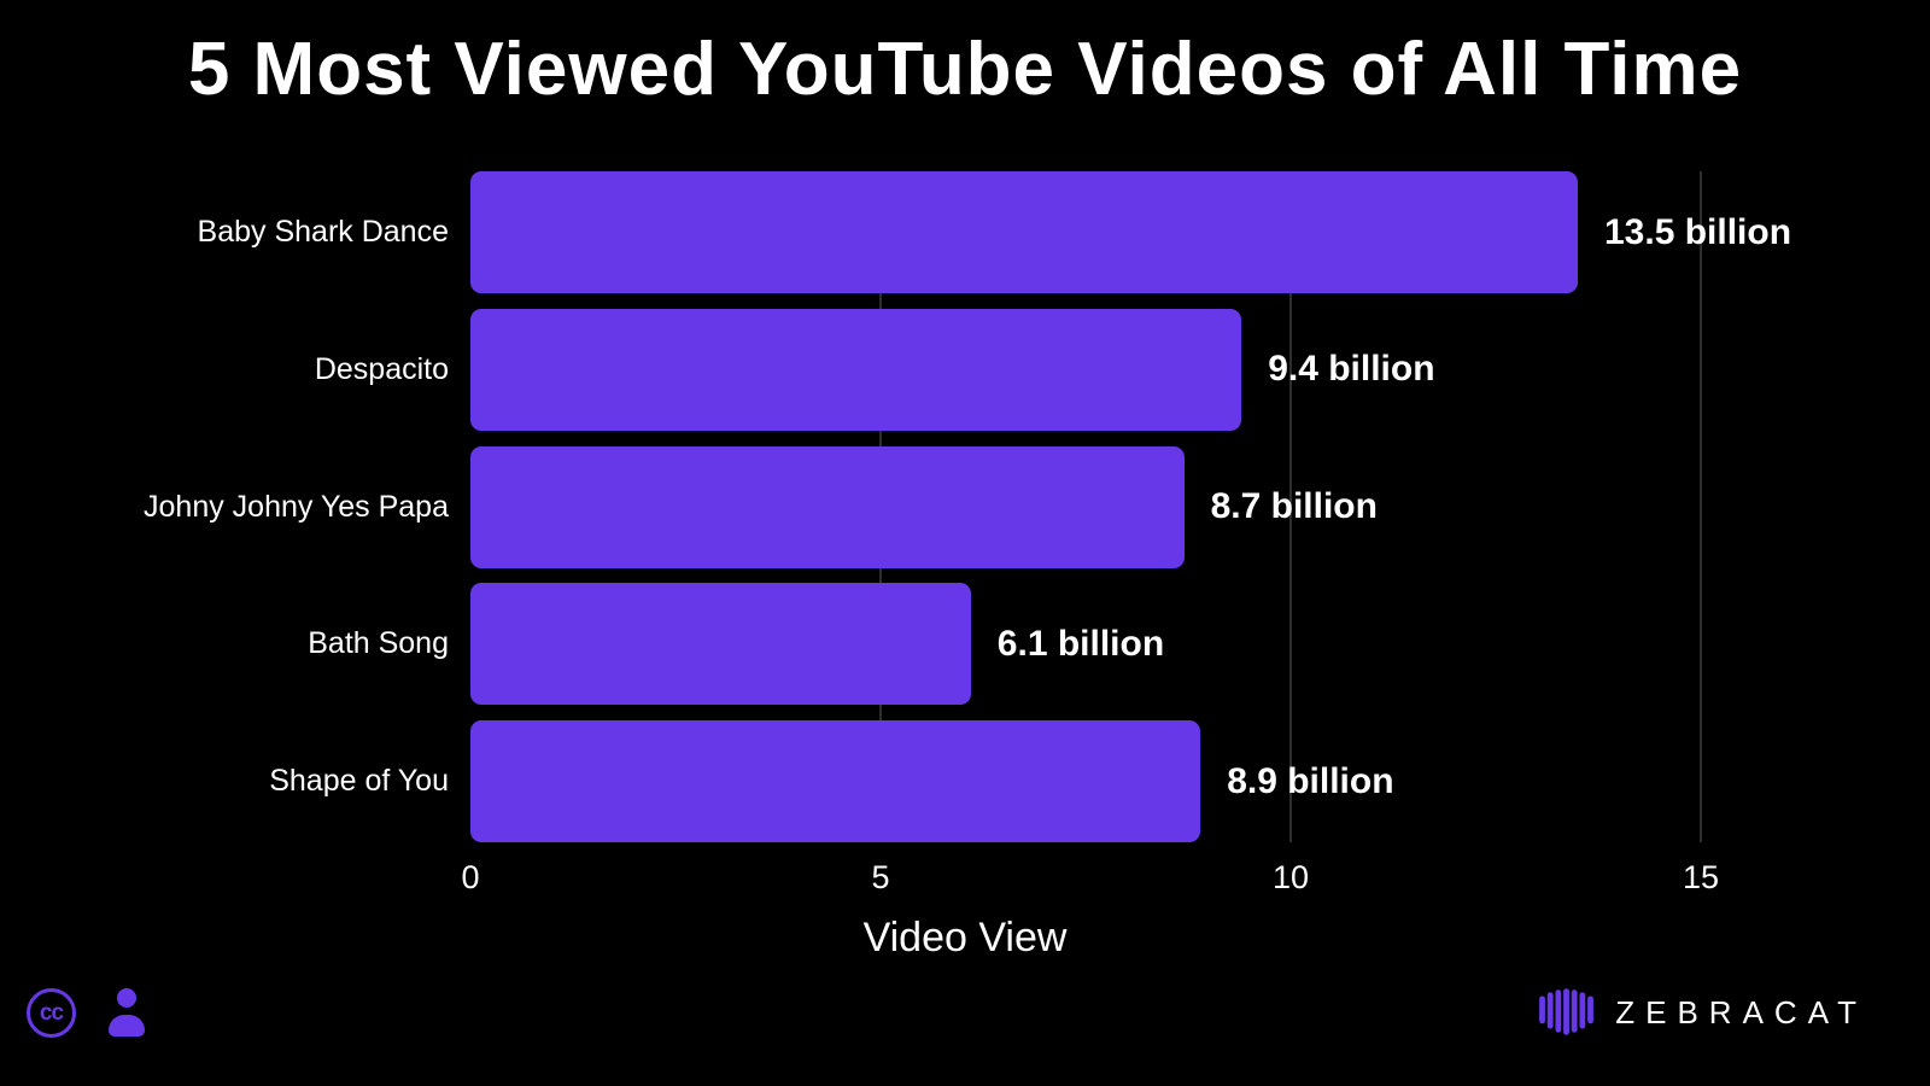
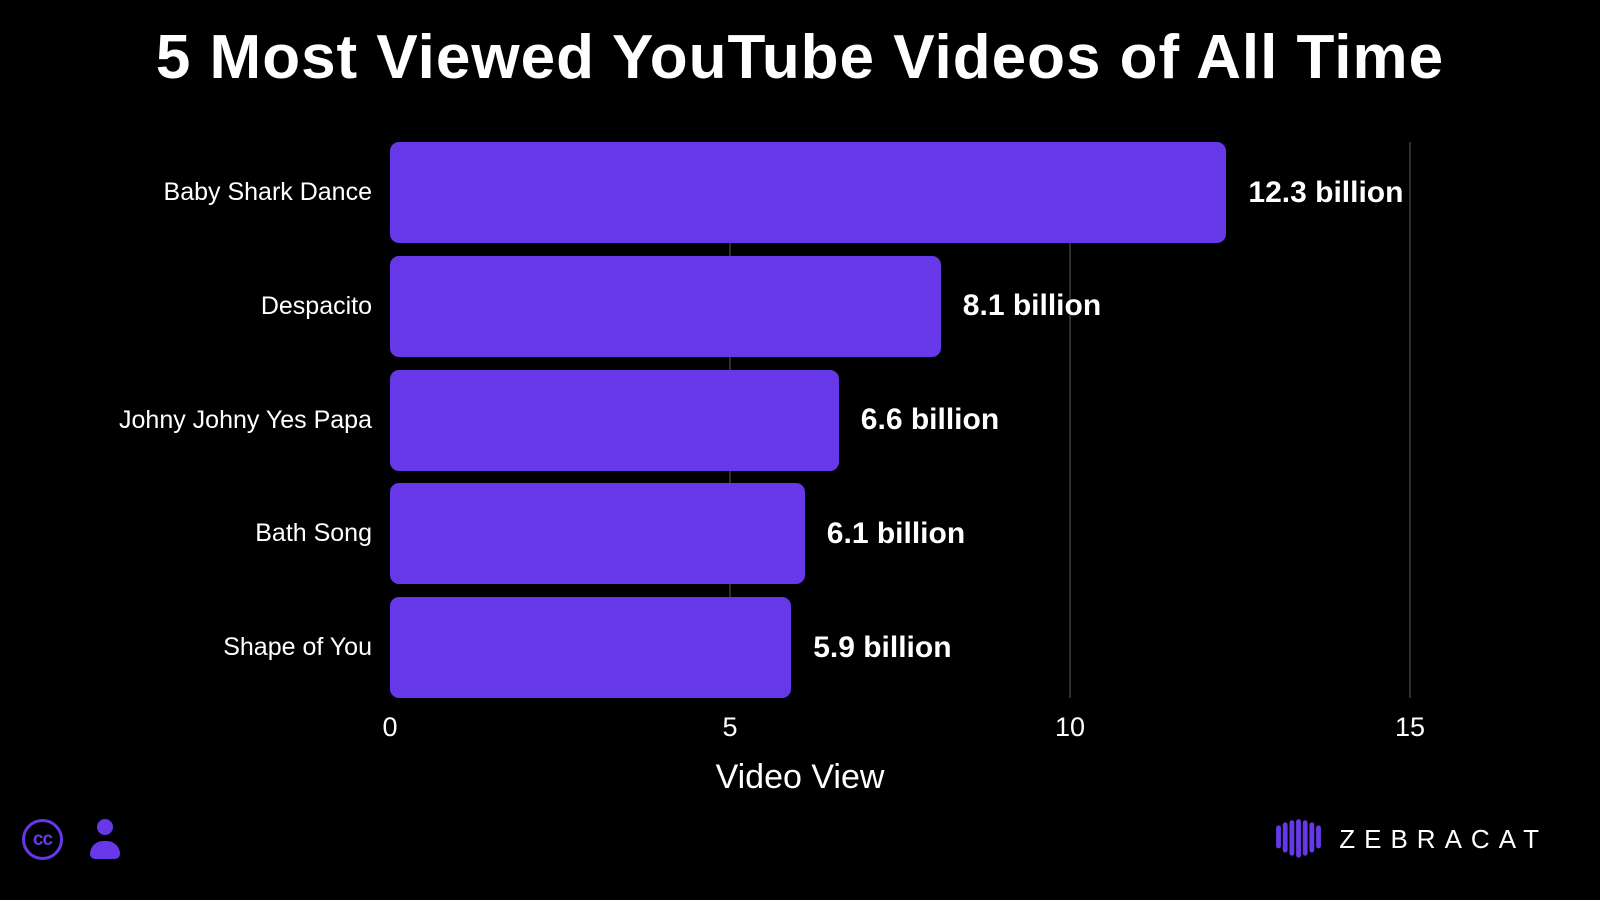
Baby Shark Dance: 13.5 -> 12.3
Despacito: 9.4 -> 8.1
Johny Johny Yes Papa: 8.7 -> 6.6
Shape of You: 8.9 -> 5.9
